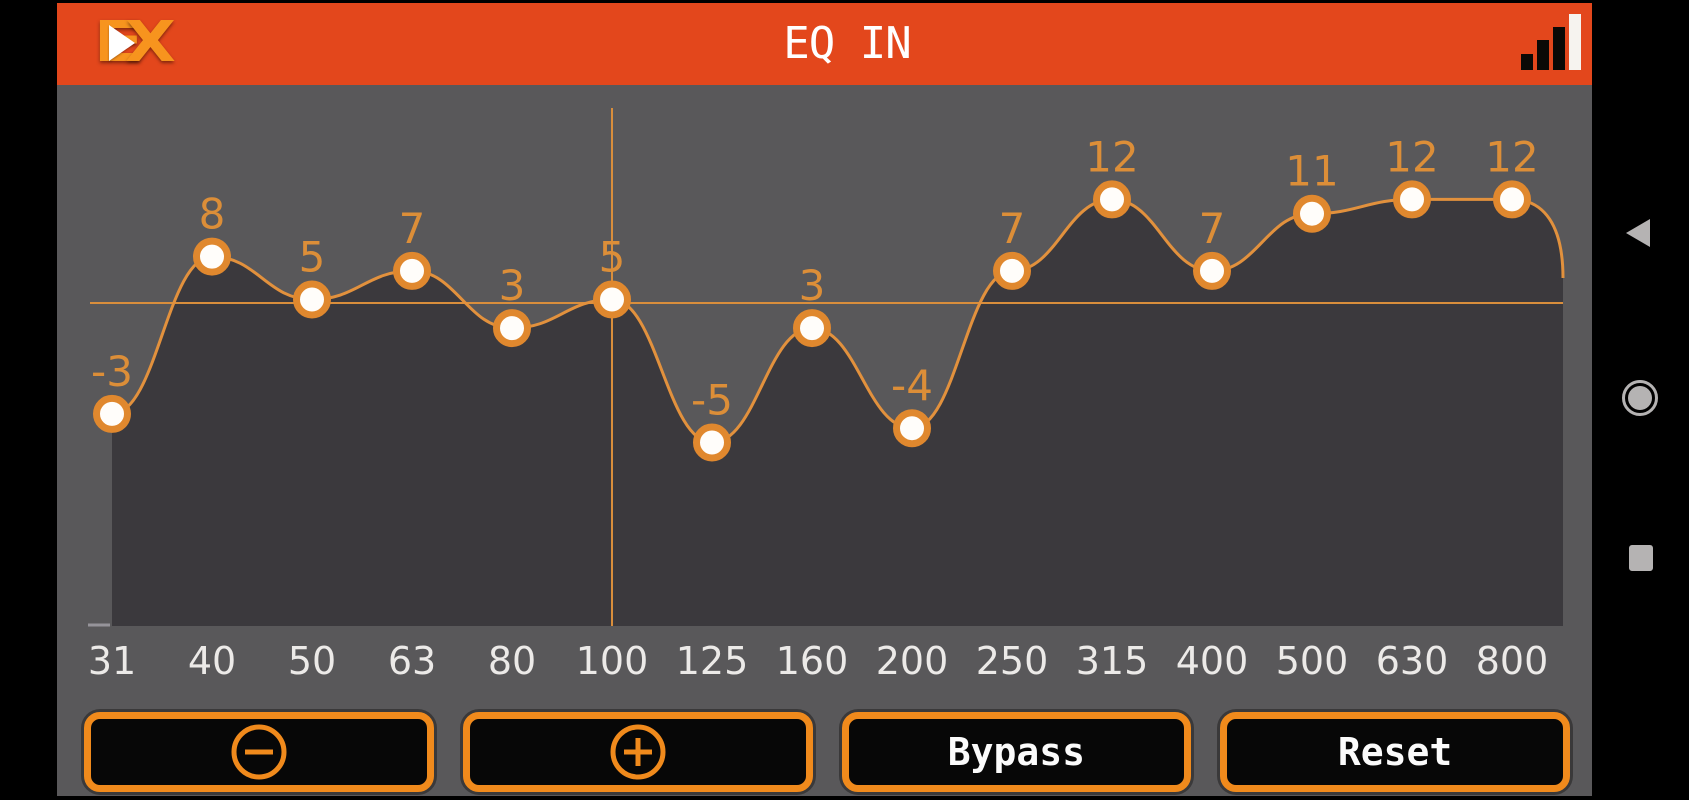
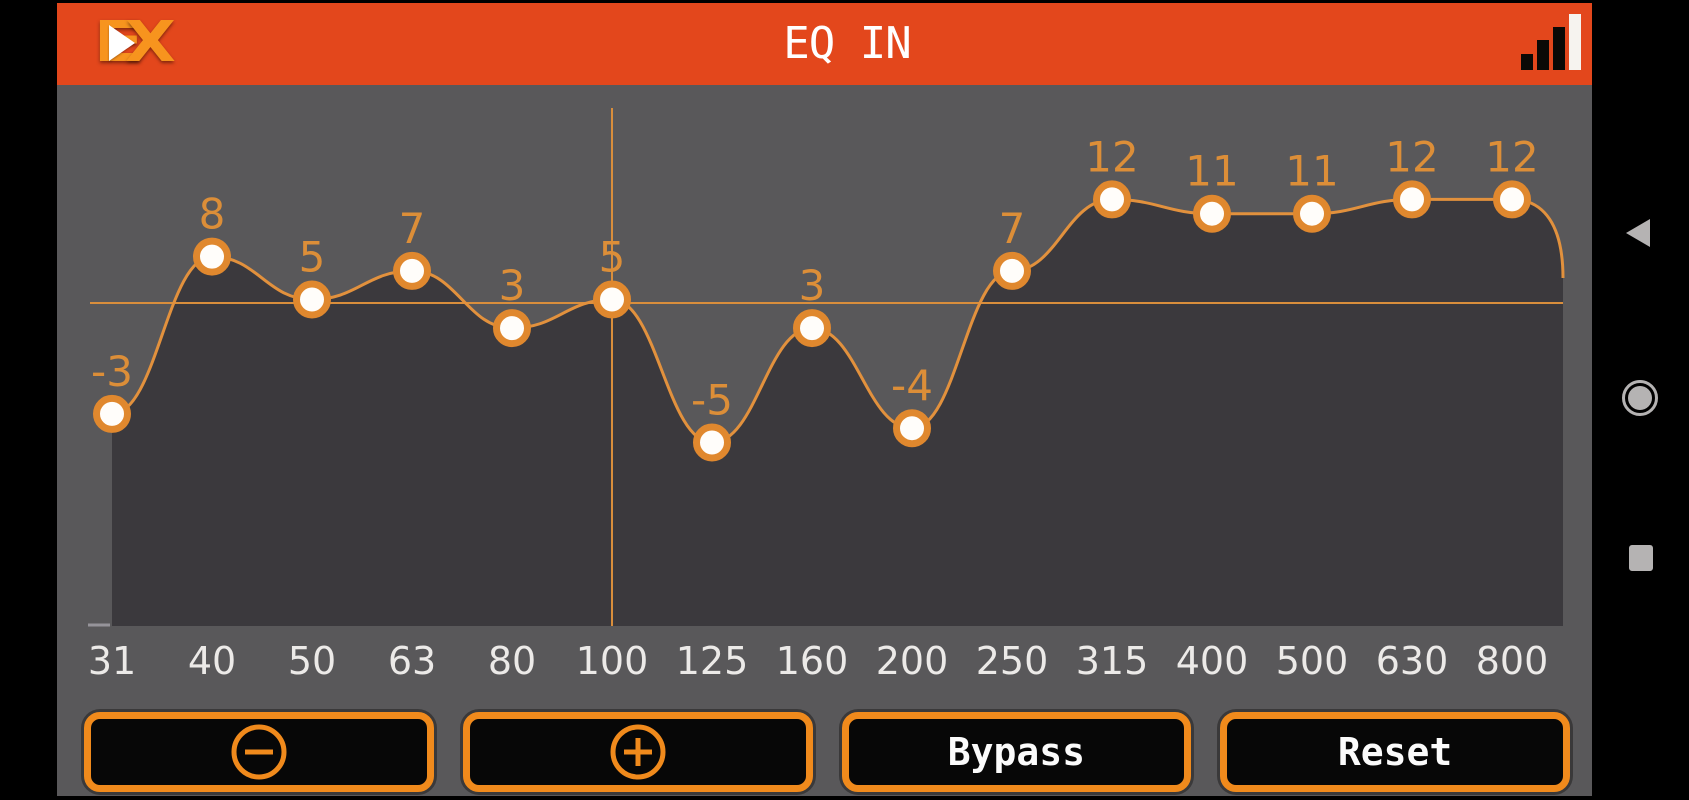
400: 7 -> 11
